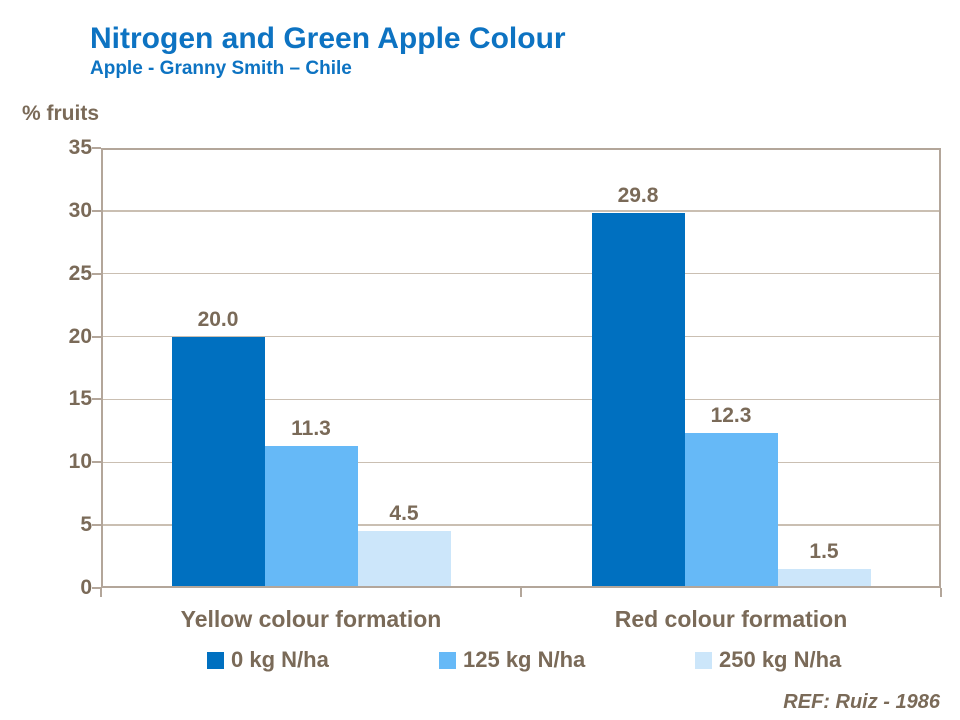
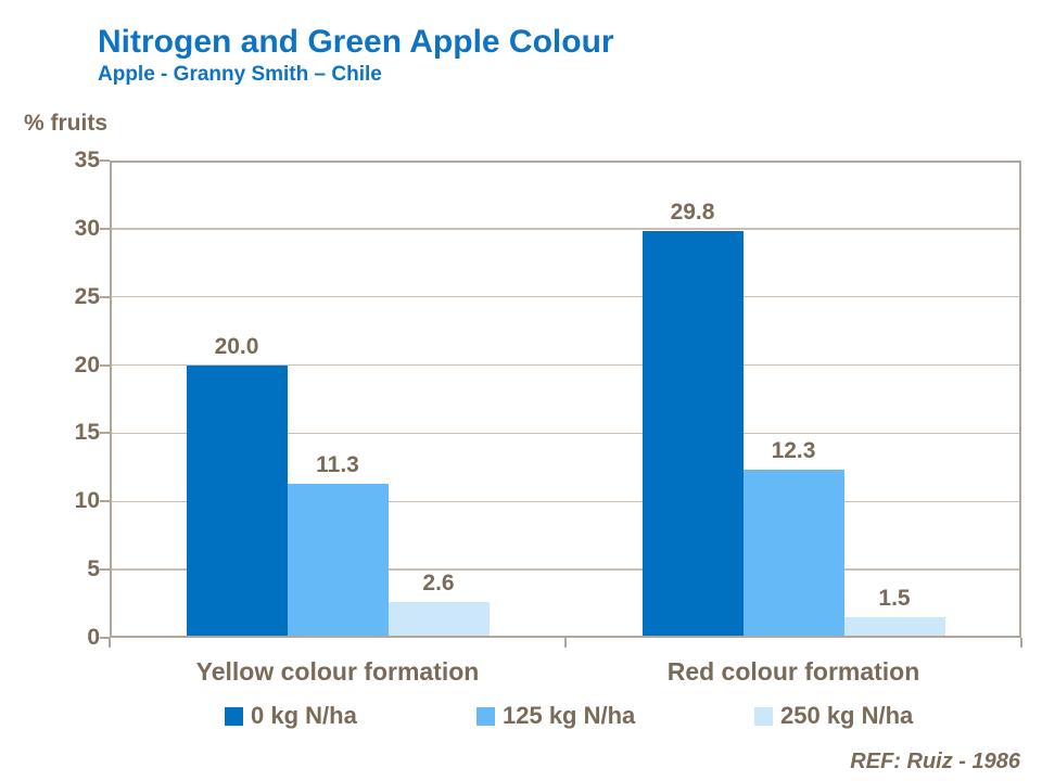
250 kg N/ha/Yellow colour formation: 4.5 -> 2.6
